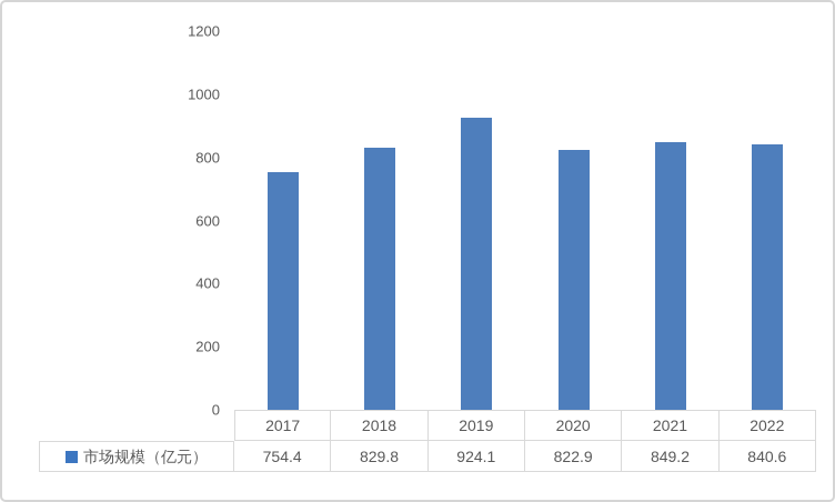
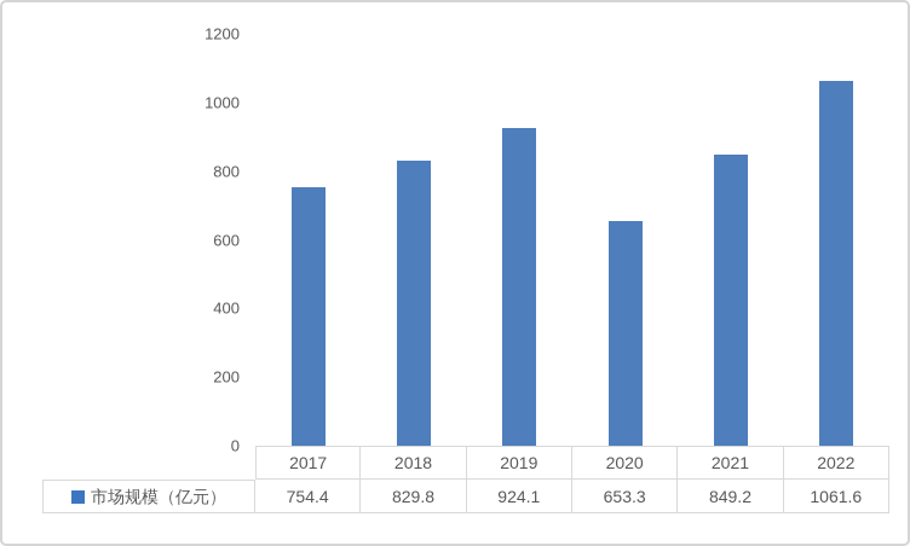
2020: 822.9 -> 653.3
2022: 840.6 -> 1061.6
